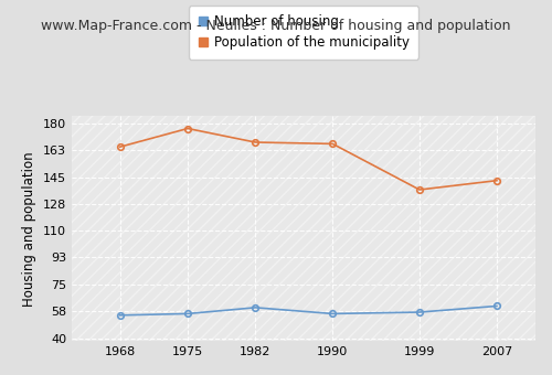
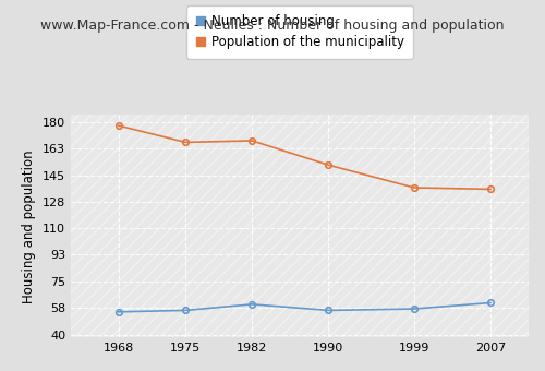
Population of the municipality/1968: 165 -> 178
Population of the municipality/1975: 177 -> 167
Population of the municipality/1990: 167 -> 152
Population of the municipality/2007: 143 -> 136
